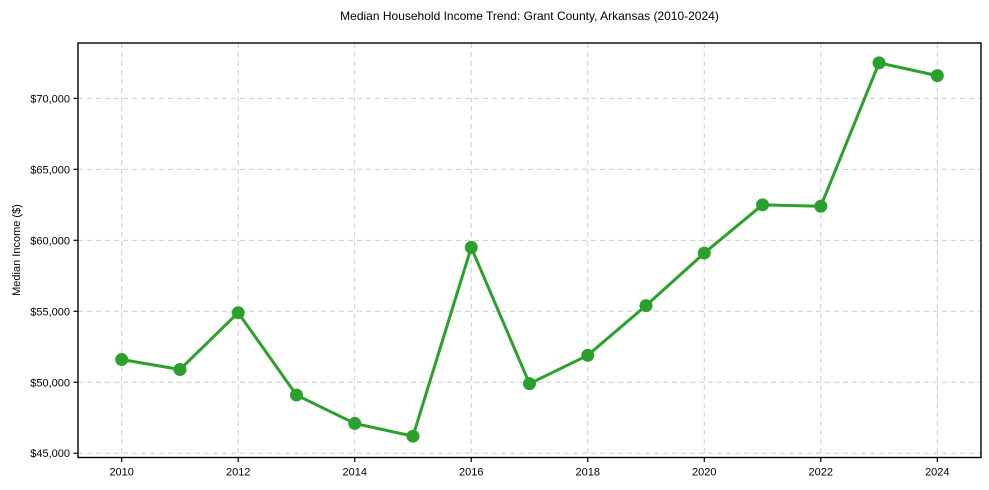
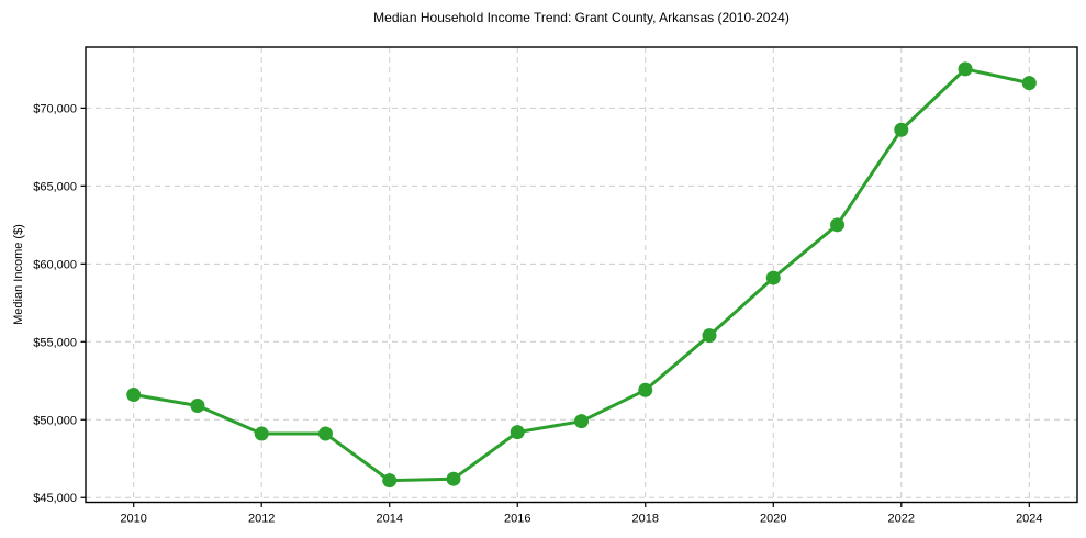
2012: $54900 -> $49100
2014: $47100 -> $46100
2016: $59500 -> $49200
2022: $62400 -> $68600
